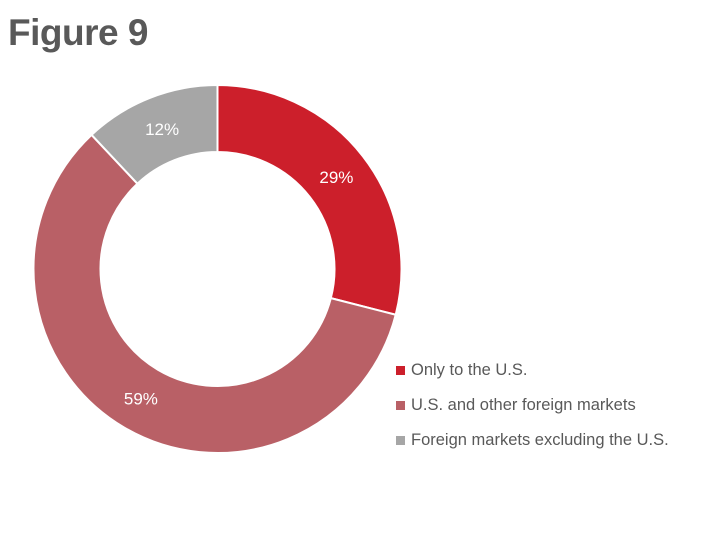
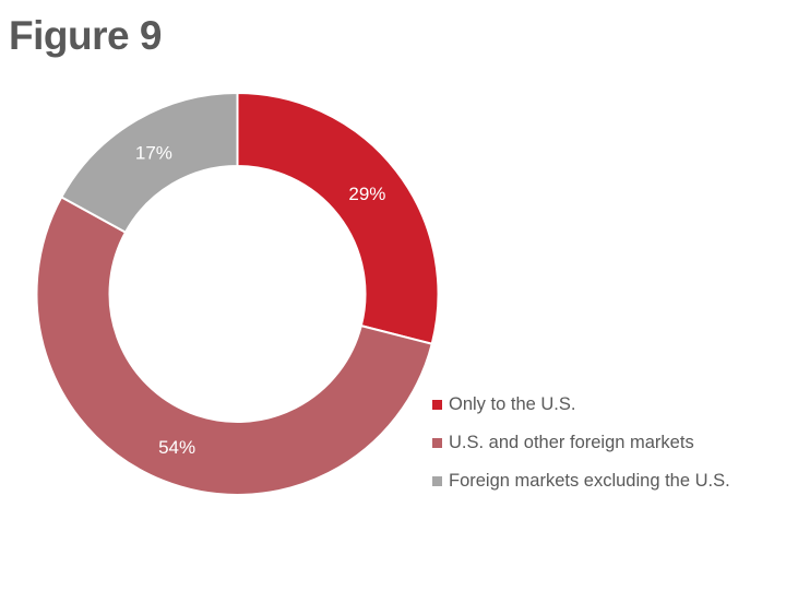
U.S. and other foreign markets: 59% -> 54%
Foreign markets excluding the U.S.: 12% -> 17%
